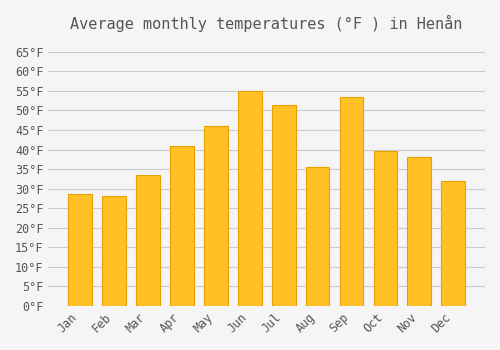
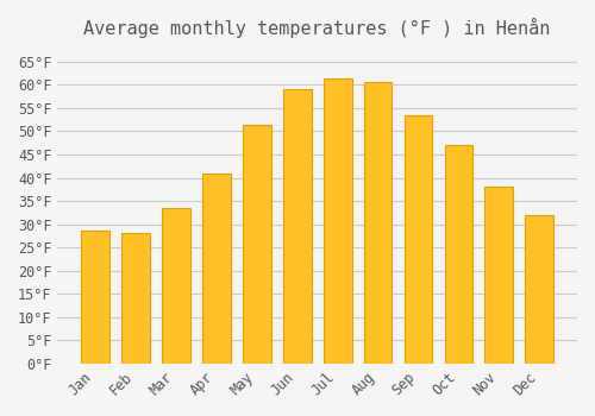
May: 46.0°F -> 51.5°F
Jun: 55.0°F -> 59.0°F
Jul: 51.5°F -> 61.5°F
Aug: 35.5°F -> 60.5°F
Oct: 39.5°F -> 47.0°F
